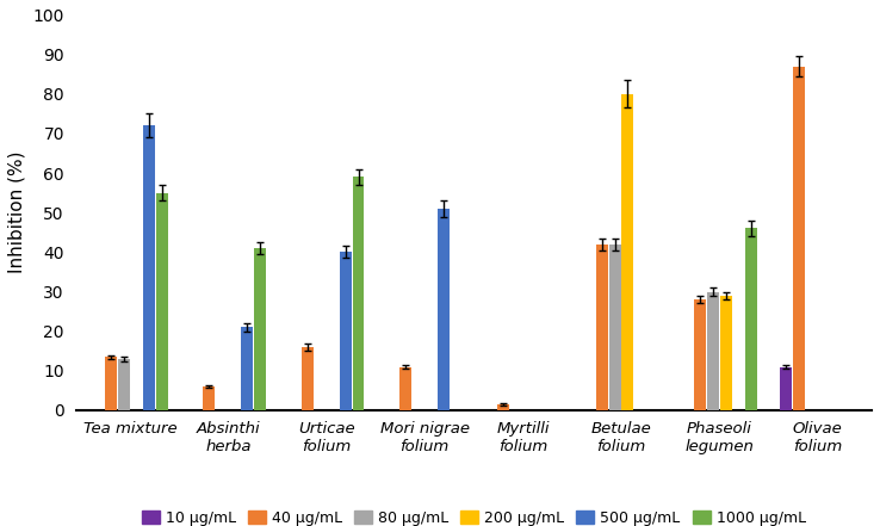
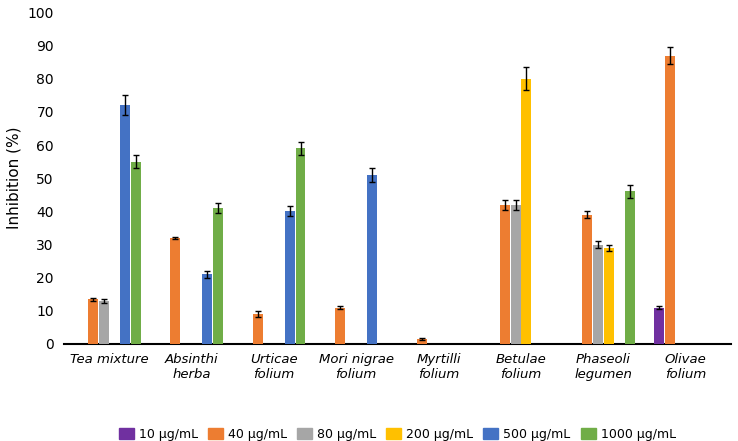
40 μg/mL/Absinthi herba: 6.0 -> 32.0
40 μg/mL/Urticae folium: 16.0 -> 9.0
40 μg/mL/Phaseoli legumen: 28.0 -> 39.0
